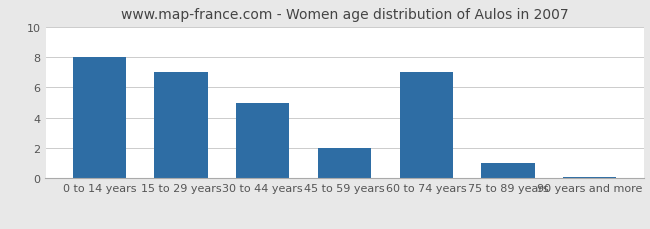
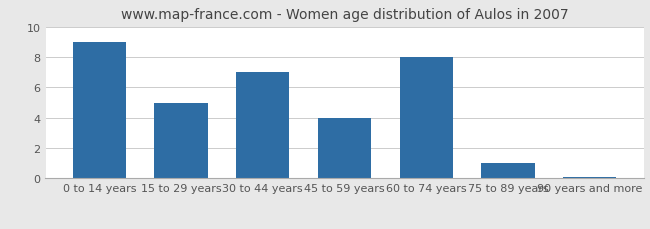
0 to 14 years: 8.0 -> 9.0
15 to 29 years: 7.0 -> 5.0
30 to 44 years: 5.0 -> 7.0
45 to 59 years: 2.0 -> 4.0
60 to 74 years: 7.0 -> 8.0
